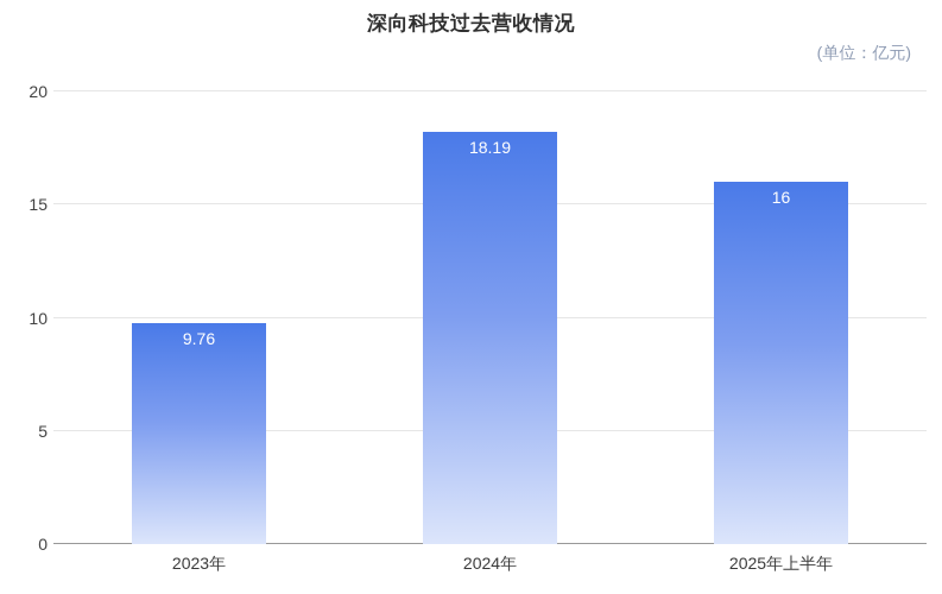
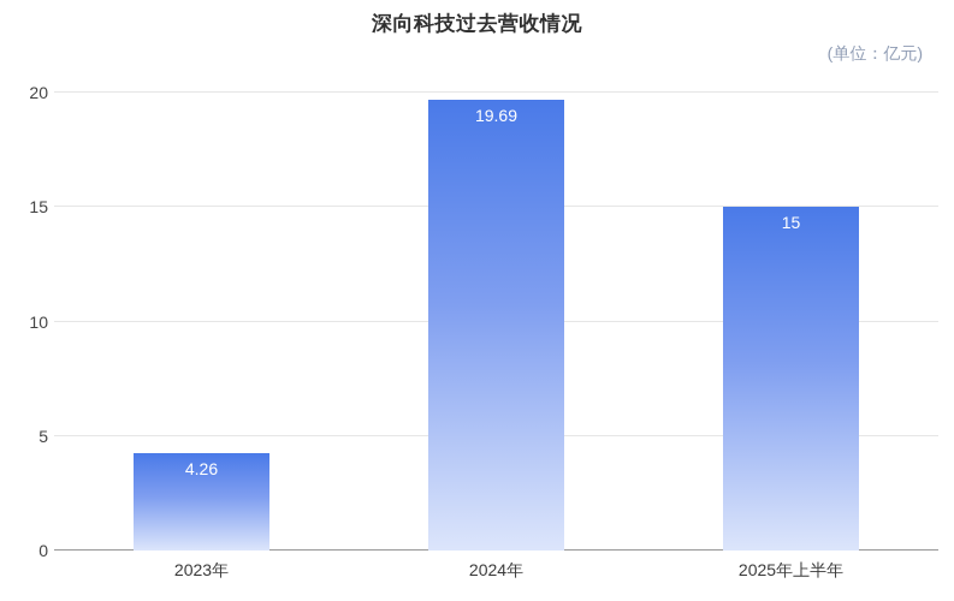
2023年: 9.76 -> 4.26
2024年: 18.19 -> 19.69
2025年上半年: 16 -> 15
